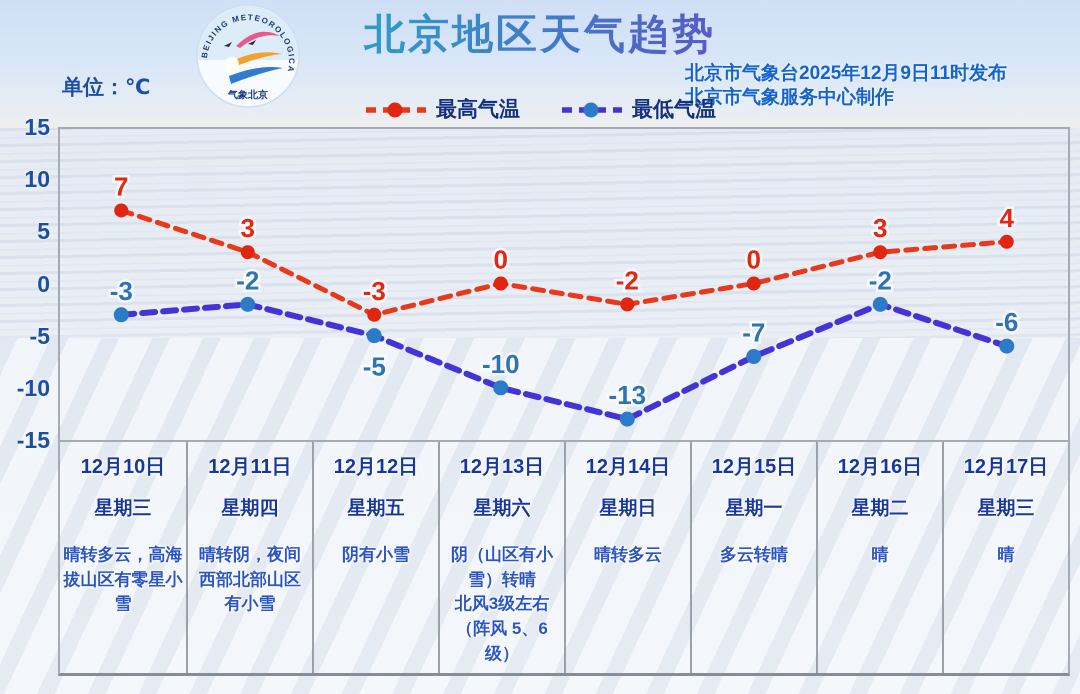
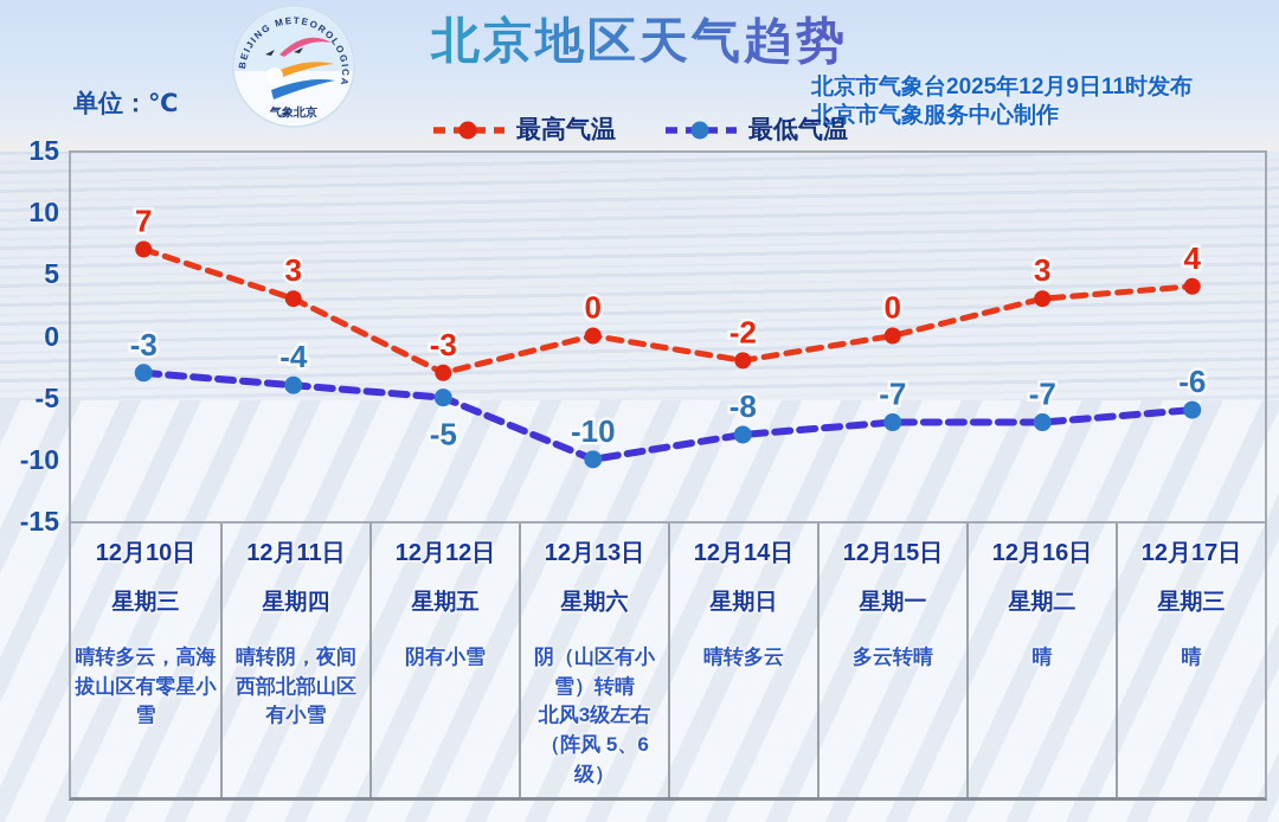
最低气温/12月11日: -2 -> -4
最低气温/12月14日: -13 -> -8
最低气温/12月16日: -2 -> -7
